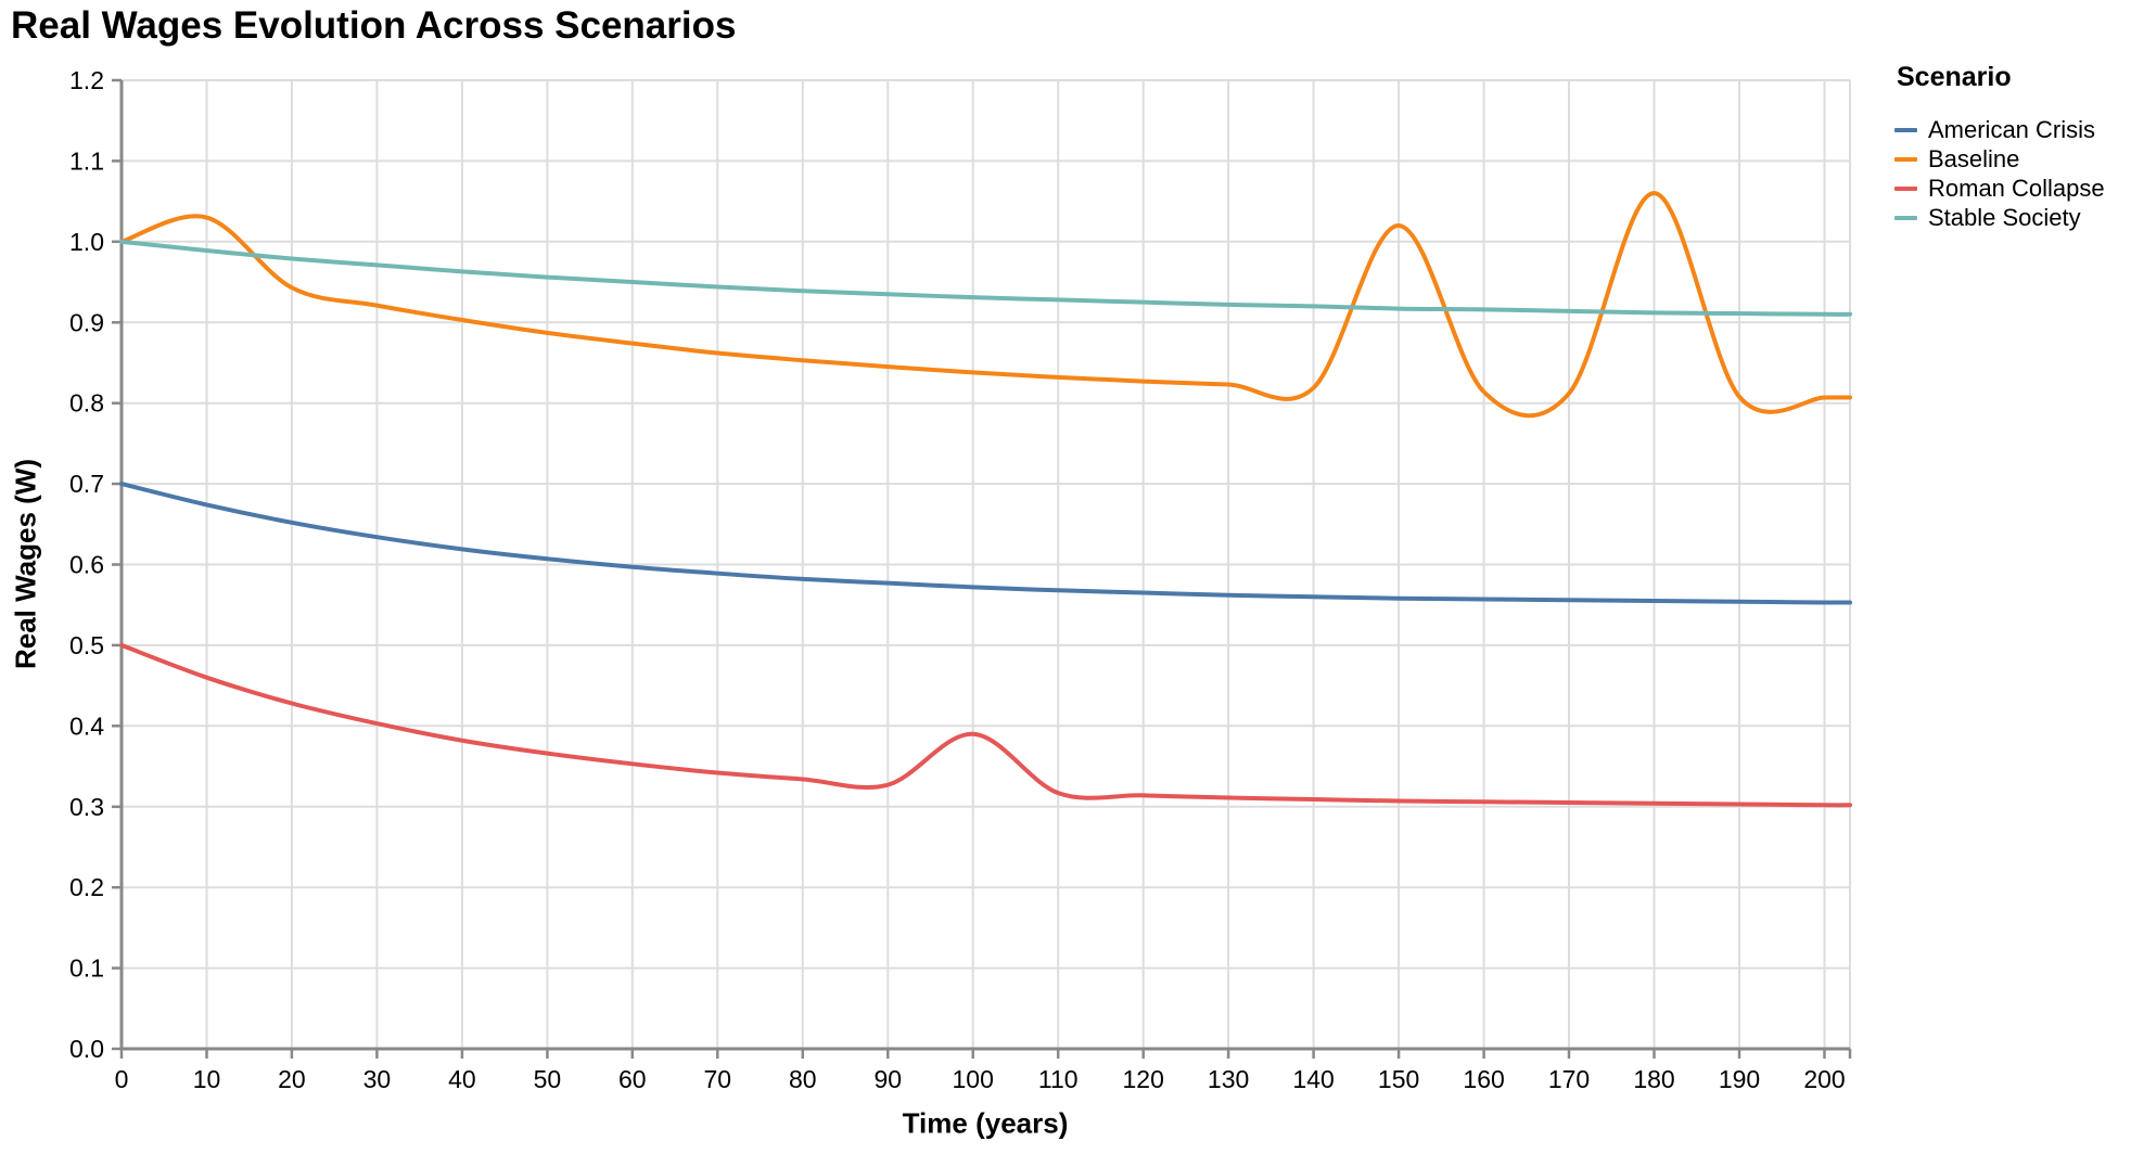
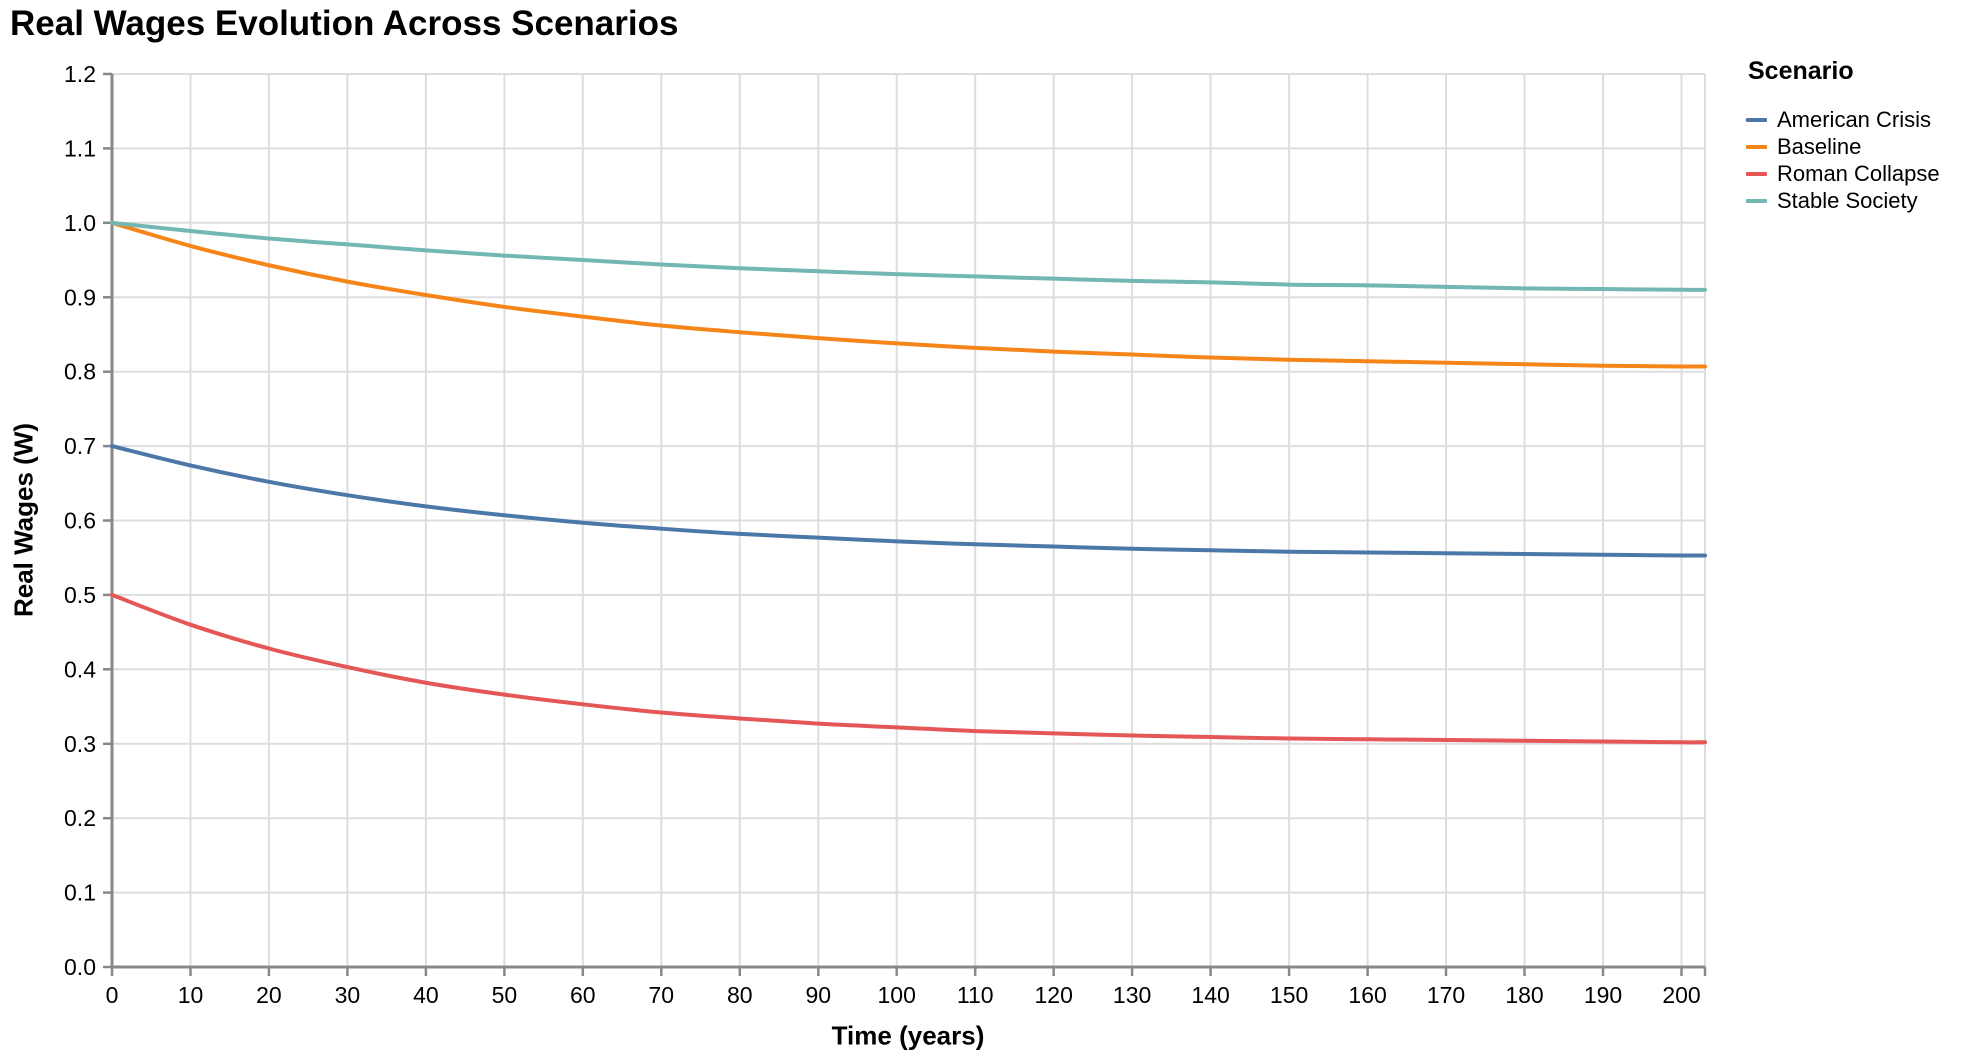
Baseline/10: 1.03 -> 0.97
Roman Collapse/100: 0.39 -> 0.32
Baseline/150: 1.02 -> 0.82
Baseline/180: 1.06 -> 0.81
